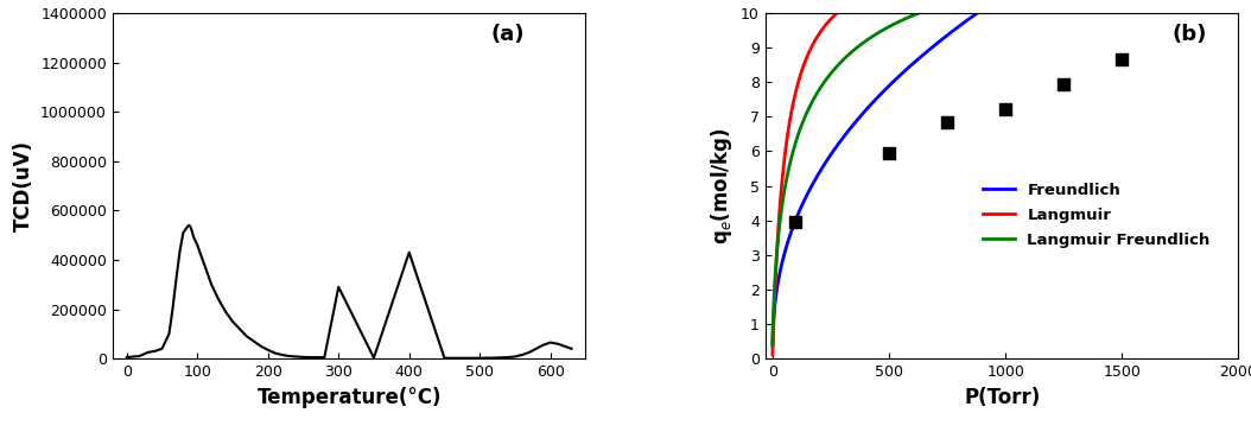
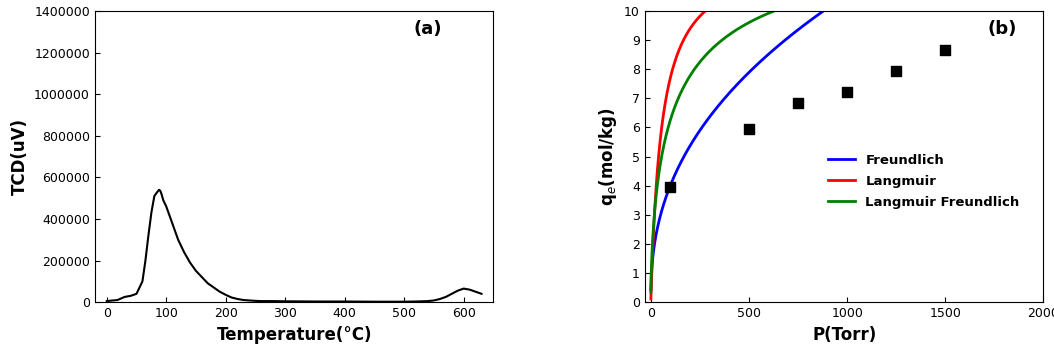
300: 290000 -> 4000
400: 430000 -> 3000
